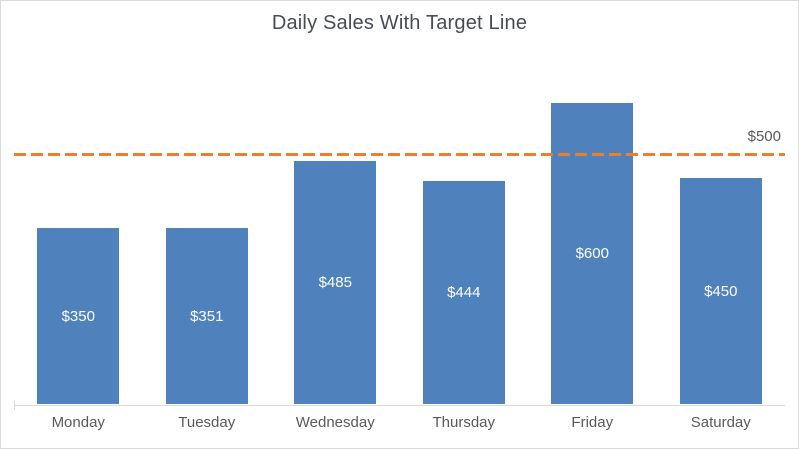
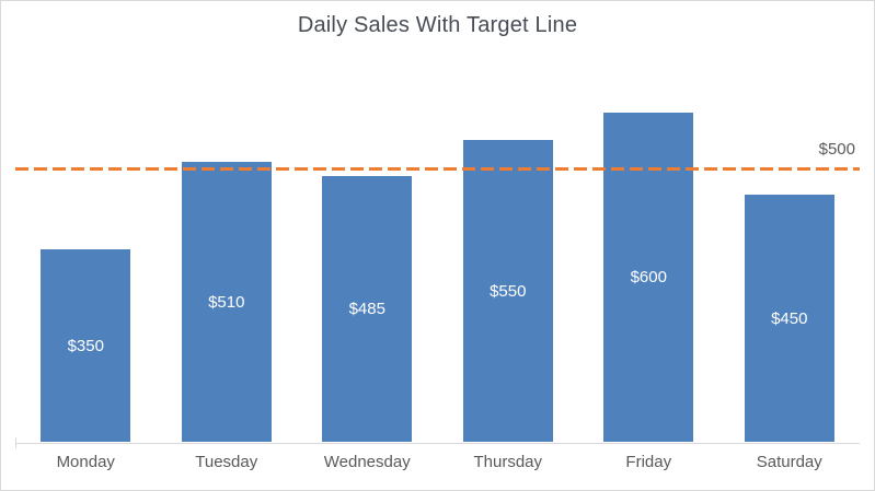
Tuesday: $351 -> $510
Thursday: $444 -> $550
